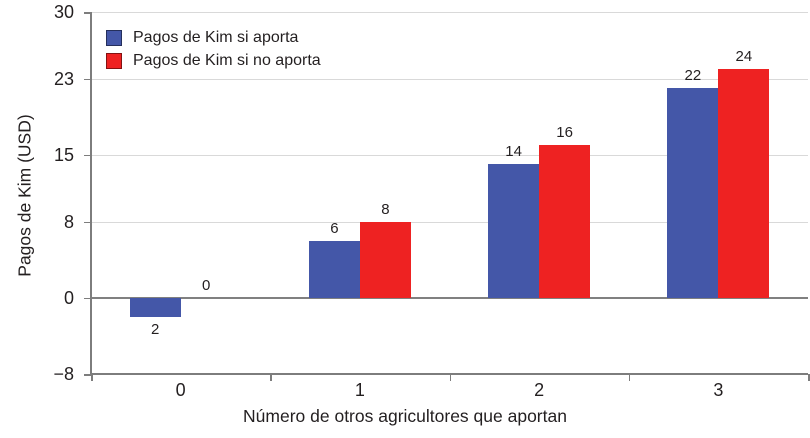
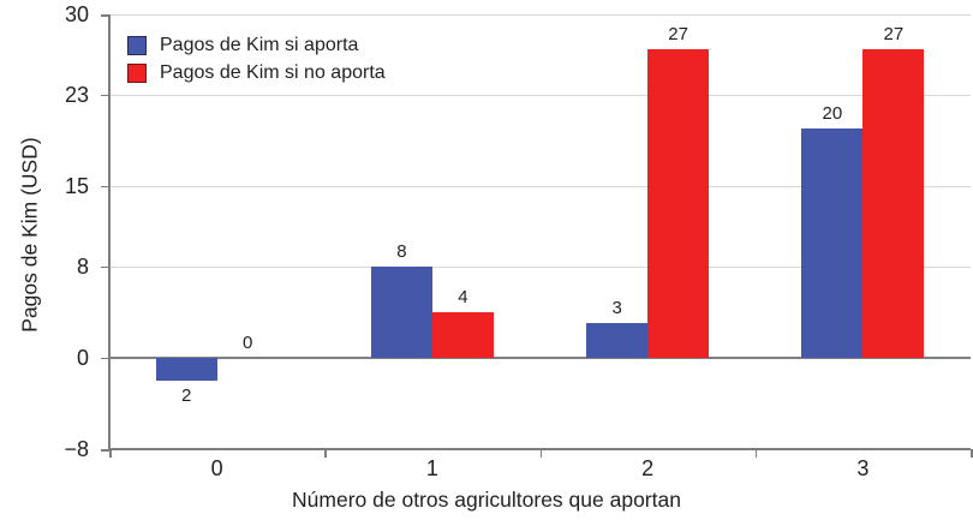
Pagos de Kim si aporta/1: 6 -> 8
Pagos de Kim si no aporta/1: 8 -> 4
Pagos de Kim si aporta/2: 14 -> 3
Pagos de Kim si no aporta/2: 16 -> 27
Pagos de Kim si aporta/3: 22 -> 20
Pagos de Kim si no aporta/3: 24 -> 27
